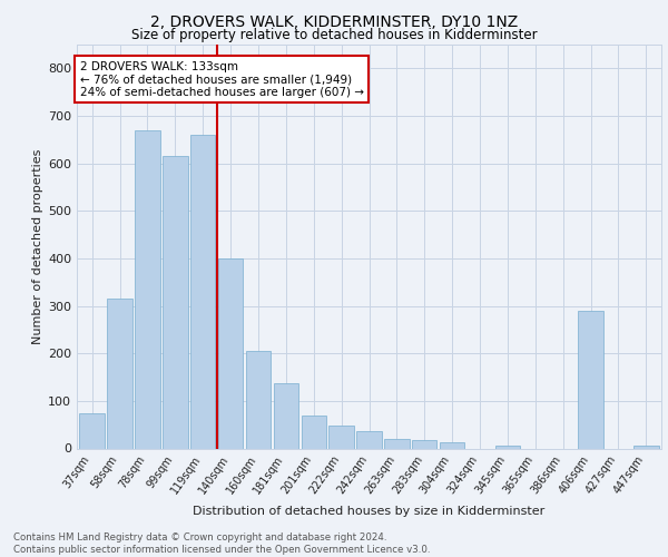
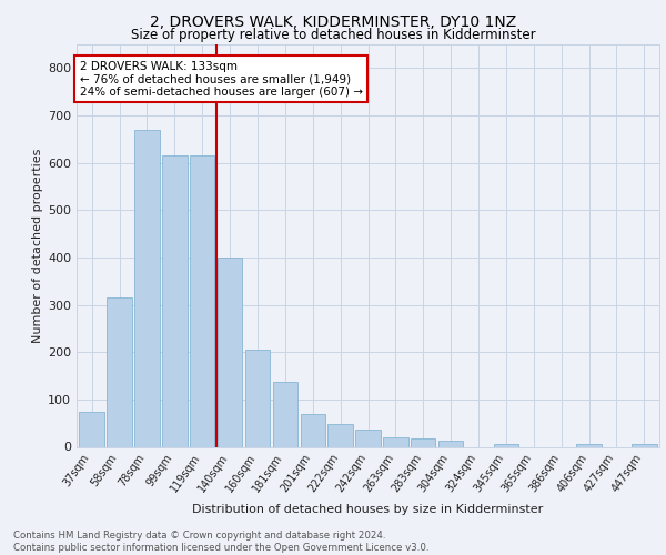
119sqm: 660 -> 615
406sqm: 290 -> 7
